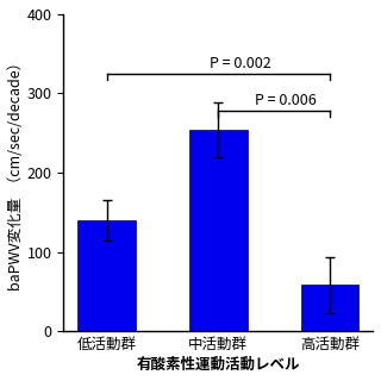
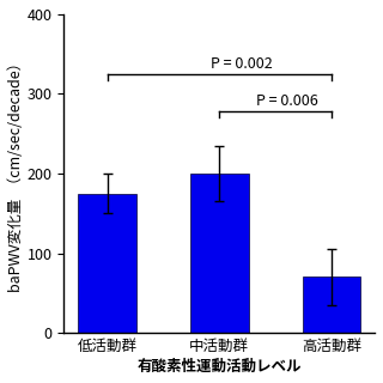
低活動群: 140 -> 175
中活動群: 254 -> 200
高活動群: 58 -> 70
